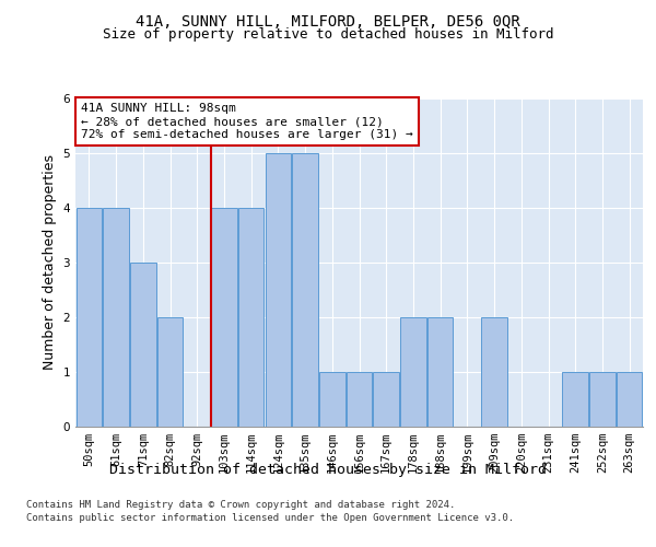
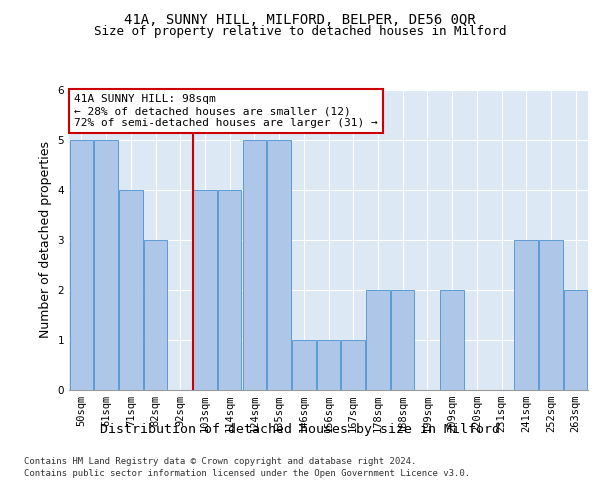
50sqm: 4 -> 5
61sqm: 4 -> 5
71sqm: 3 -> 4
82sqm: 2 -> 3
241sqm: 1 -> 3
252sqm: 1 -> 3
263sqm: 1 -> 2
